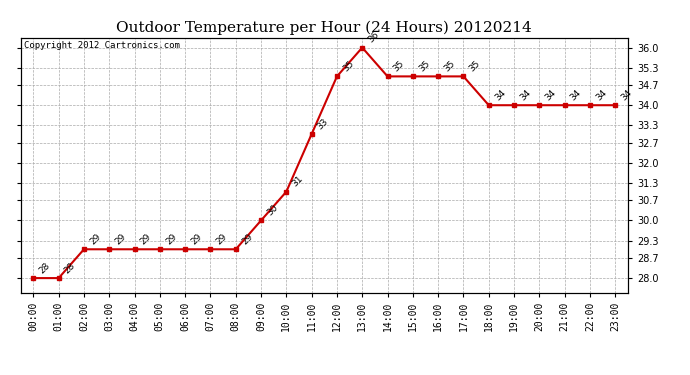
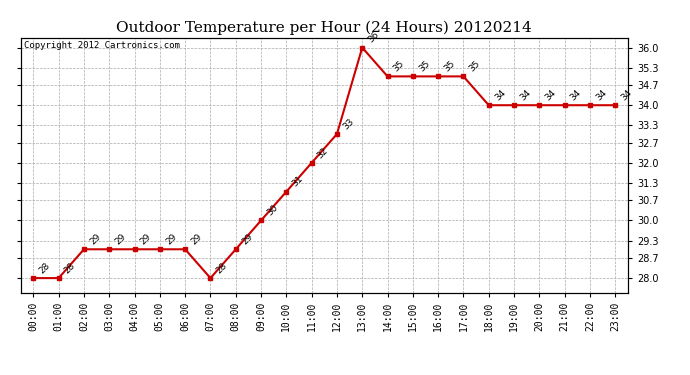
07:00: 29 -> 28
11:00: 33 -> 32
12:00: 35 -> 33
